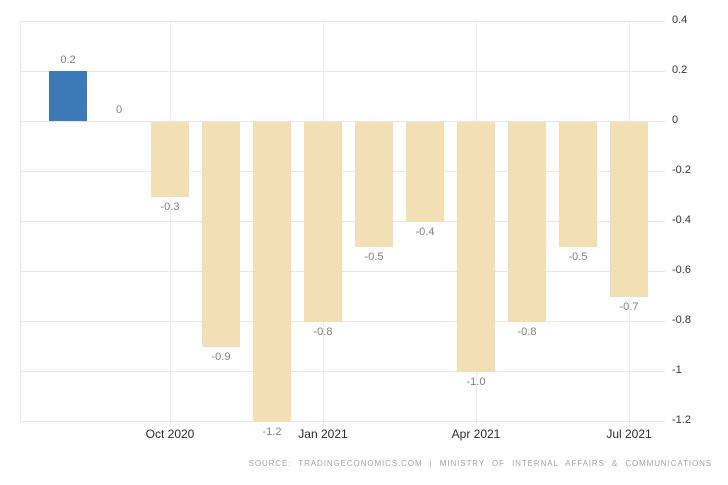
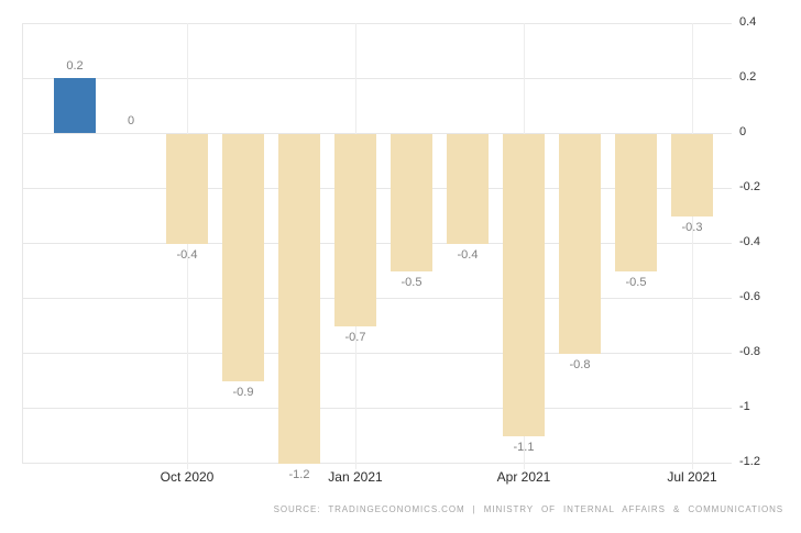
Oct 2020: -0.3 -> -0.4
Jan 2021: -0.8 -> -0.7
Apr 2021: -1.0 -> -1.1
Jul 2021: -0.7 -> -0.3
